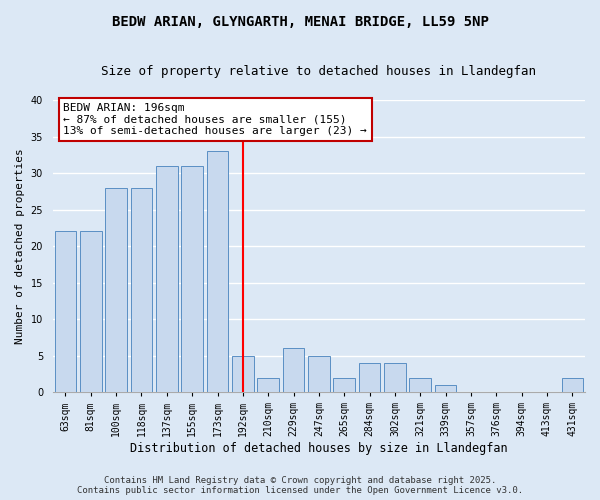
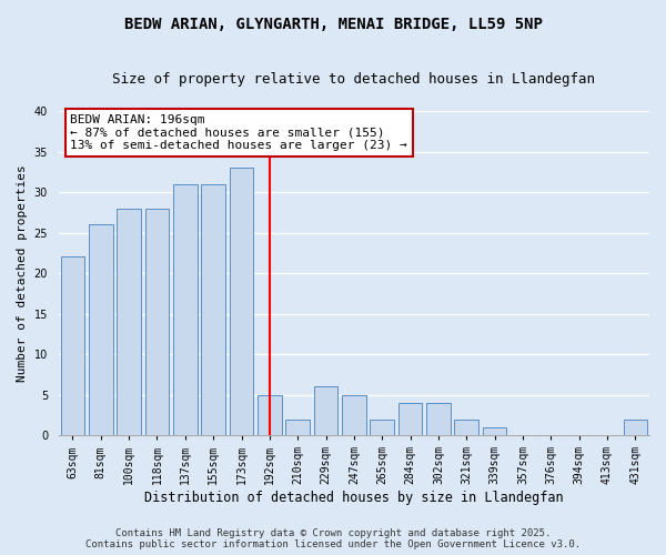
81sqm: 22 -> 26
